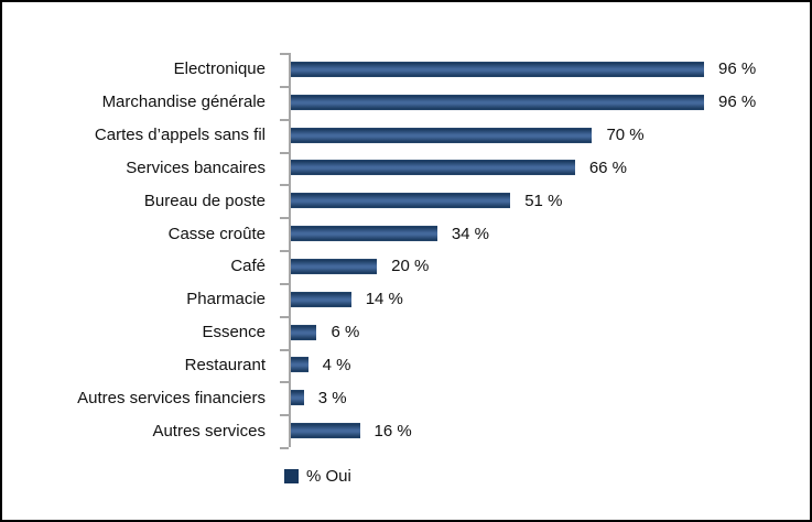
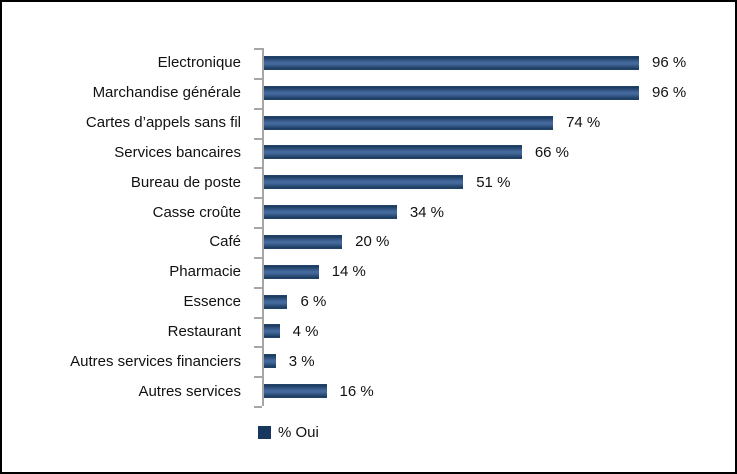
Cartes d’appels sans fil: 70 -> 74
